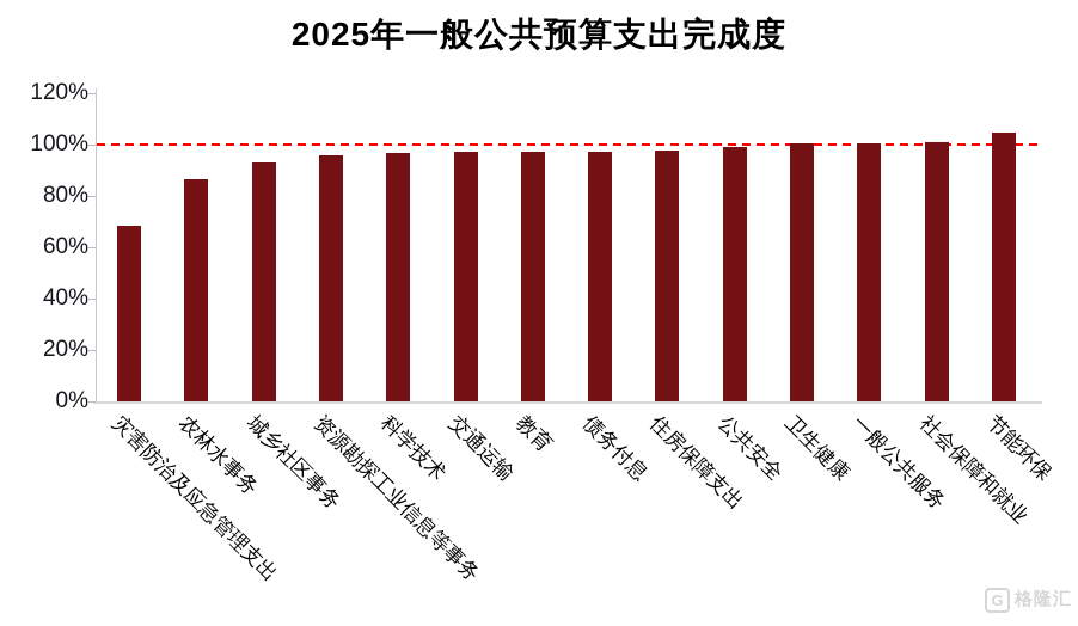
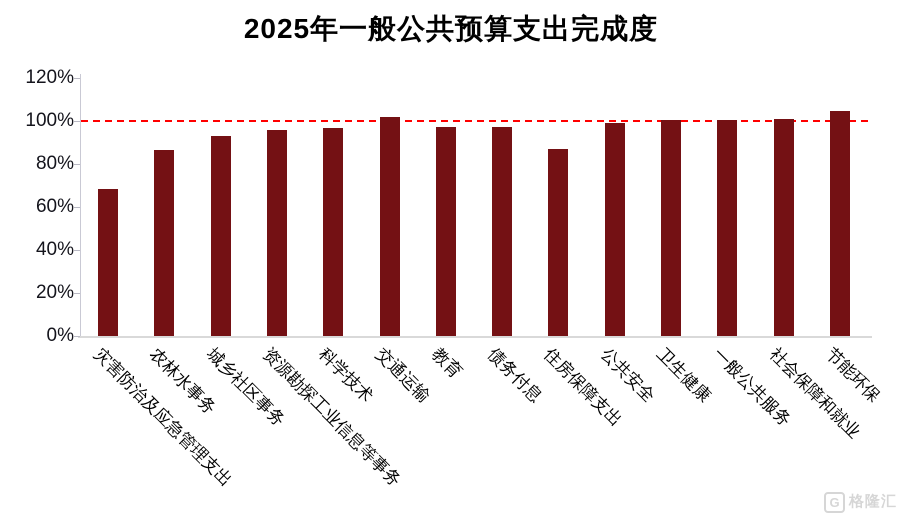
交通运输: 97% -> 102%
住房保障支出: 98% -> 87%
